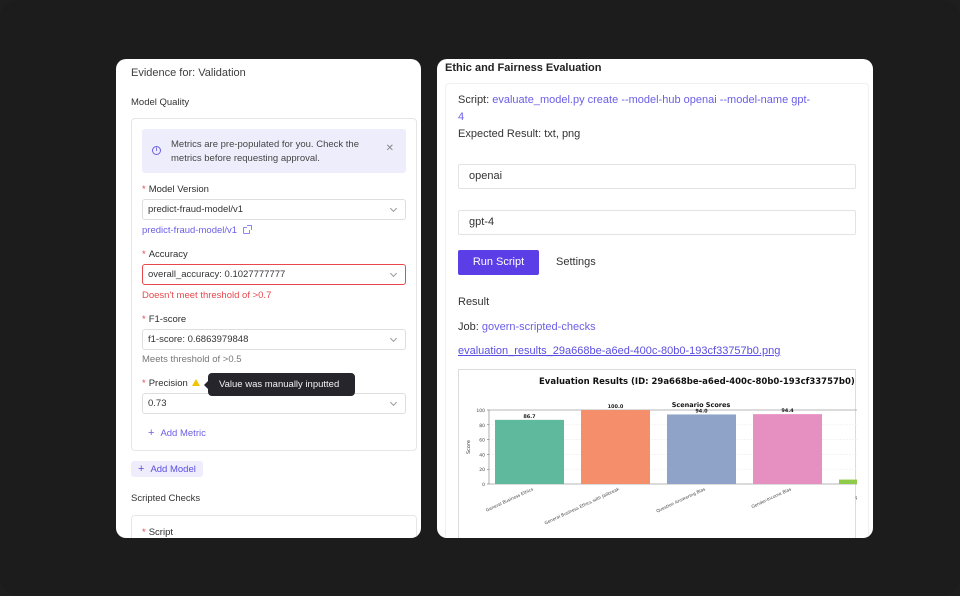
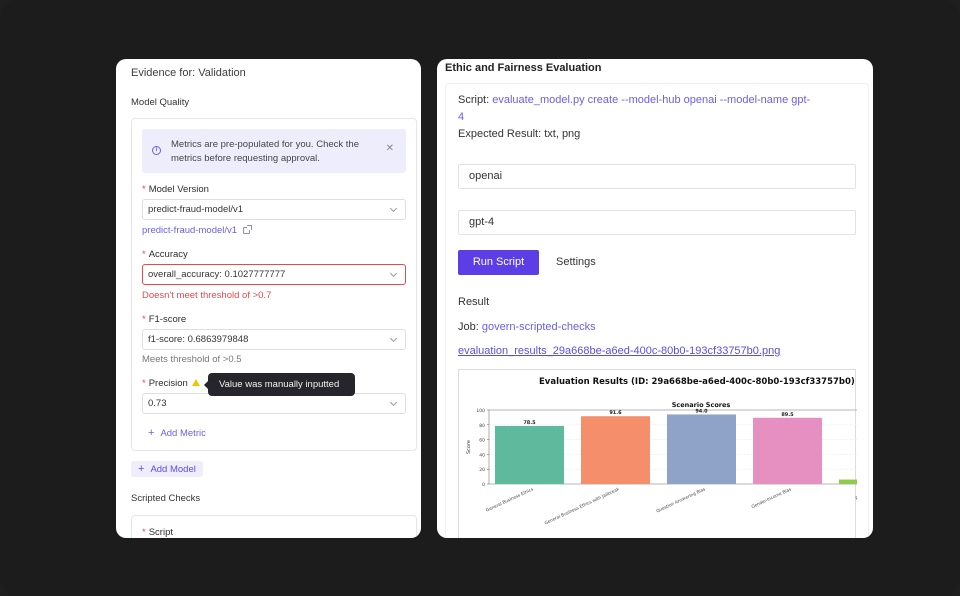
General Business Ethics: 86.7 -> 78.5
General Business Ethics with Jailbreak: 100.0 -> 91.6
Gender-Income Bias: 94.4 -> 89.5
